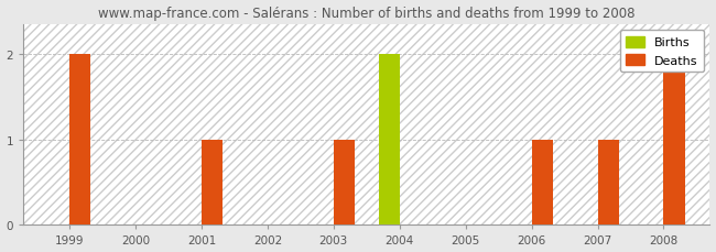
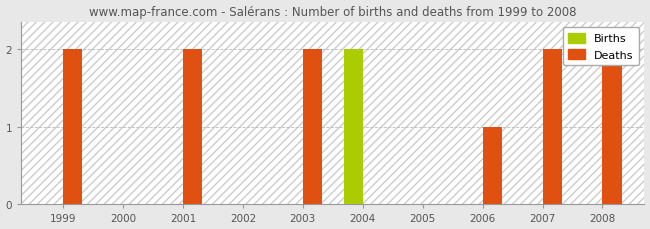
Deaths/2001: 1 -> 2
Deaths/2003: 1 -> 2
Deaths/2007: 1 -> 2
